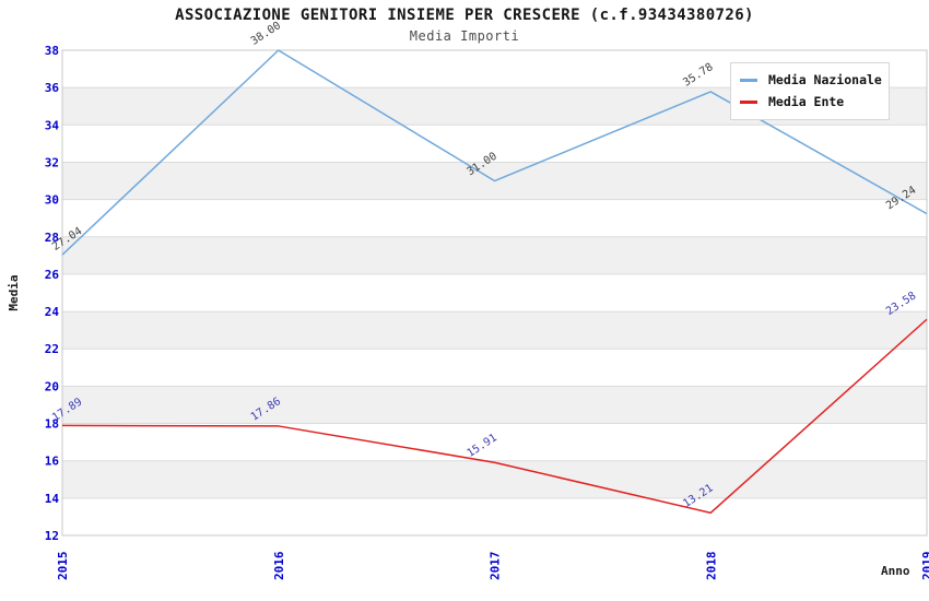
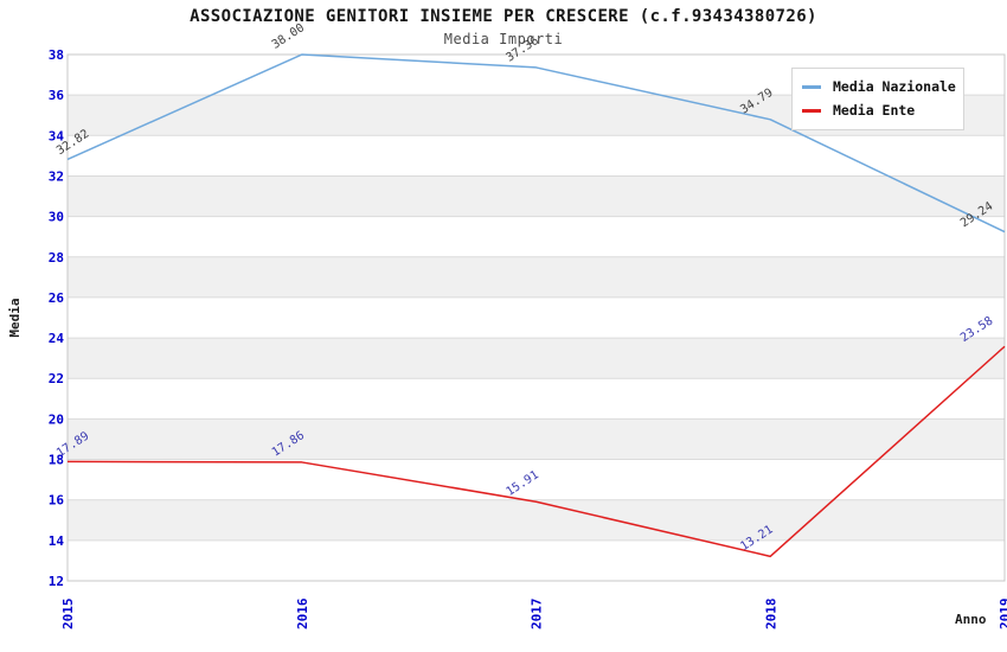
Media Nazionale/2015: 27.04 -> 32.82
Media Nazionale/2017: 31.00 -> 37.36
Media Nazionale/2018: 35.78 -> 34.79
